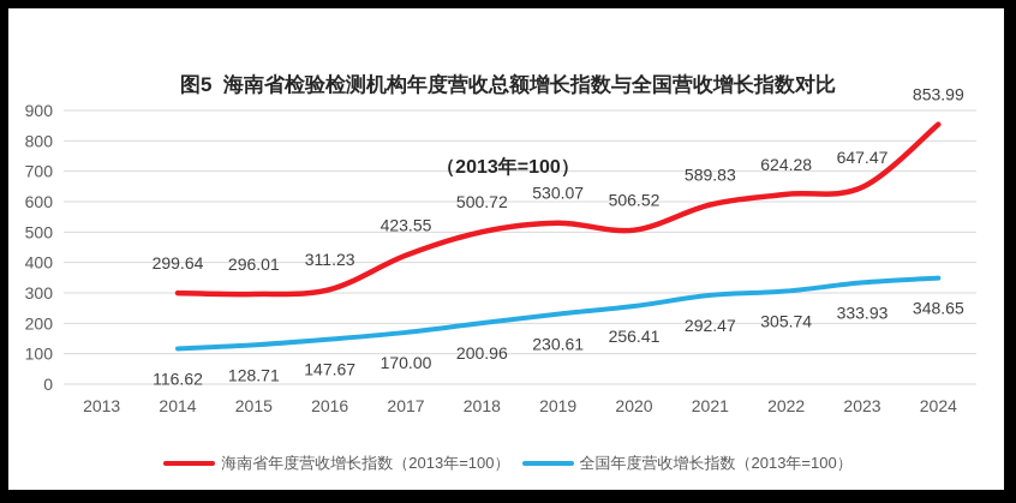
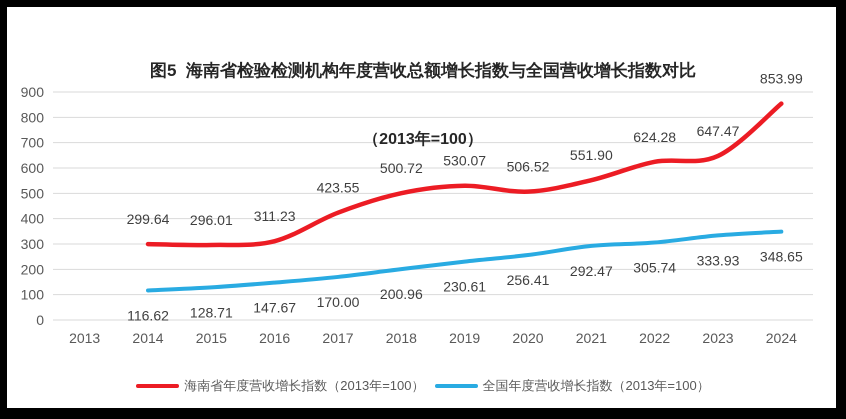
海南省年度营收增长指数（2013年=100）/2021: 589.83 -> 551.90
